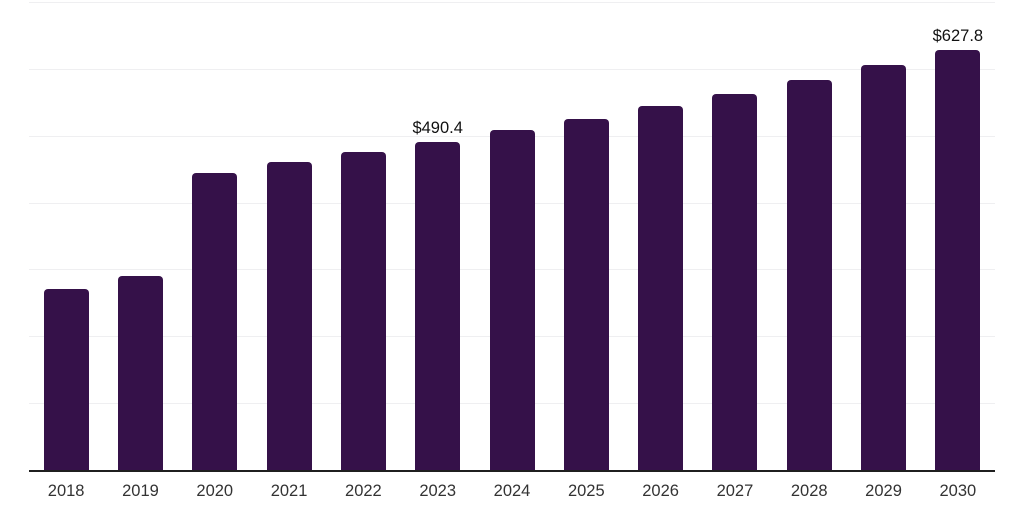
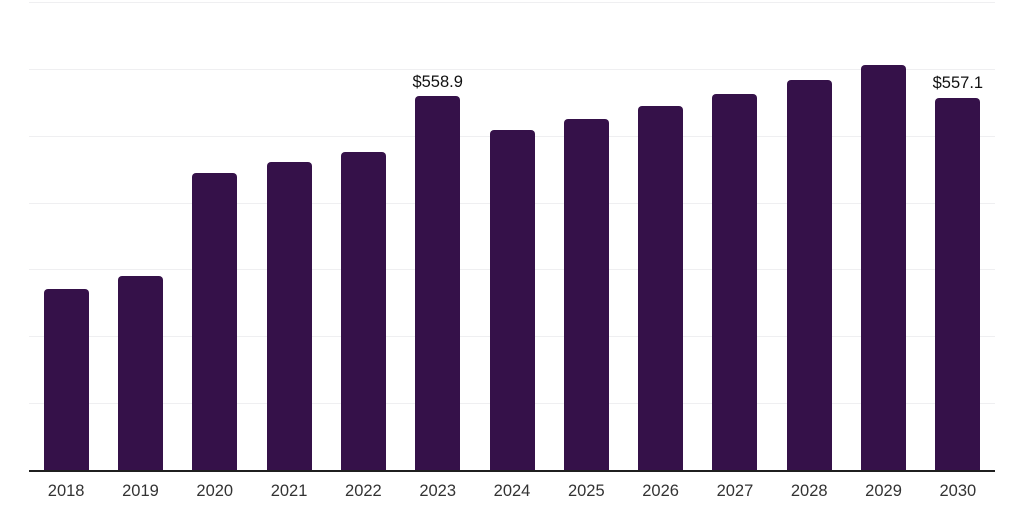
2023: $490.4 -> $558.9
2030: $627.8 -> $557.1
